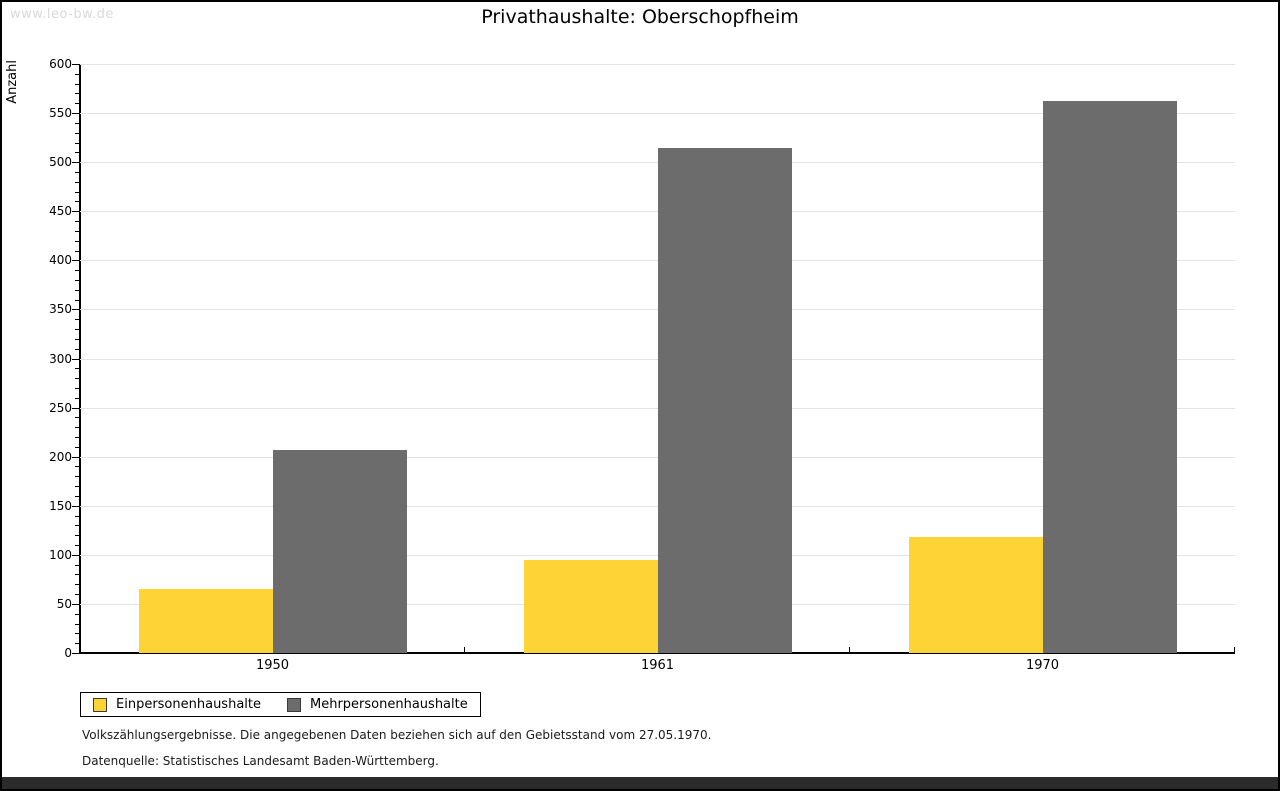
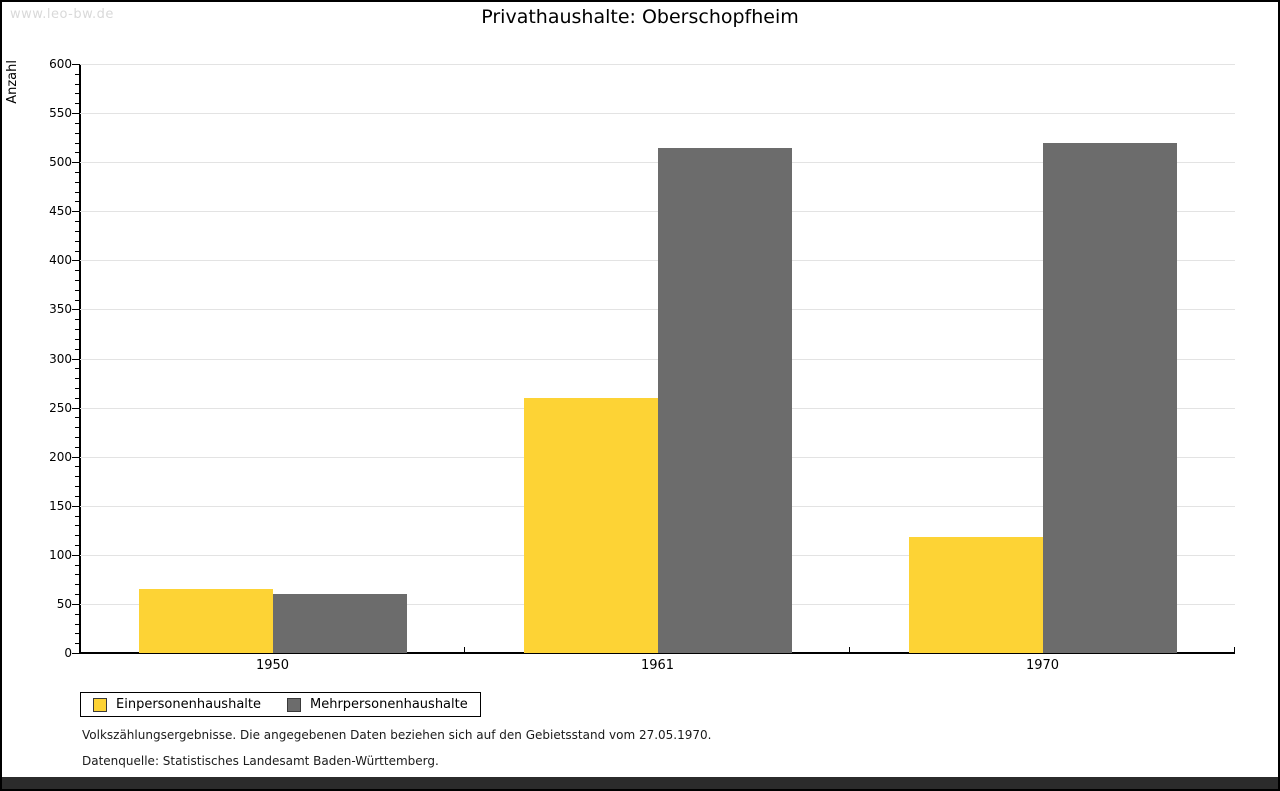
Mehrpersonenhaushalte/1950: 210 -> 60
Einpersonenhaushalte/1961: 100 -> 260
Mehrpersonenhaushalte/1970: 560 -> 520
